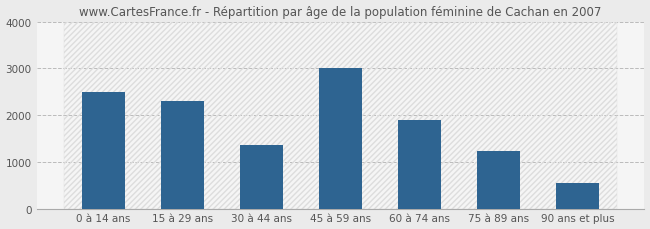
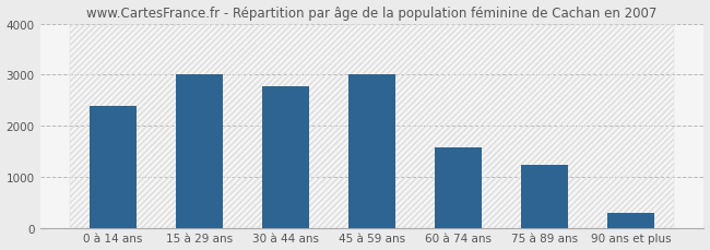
0 à 14 ans: 2500 -> 2380
15 à 29 ans: 2300 -> 3010
30 à 44 ans: 1350 -> 2780
60 à 74 ans: 1900 -> 1570
90 ans et plus: 550 -> 280
